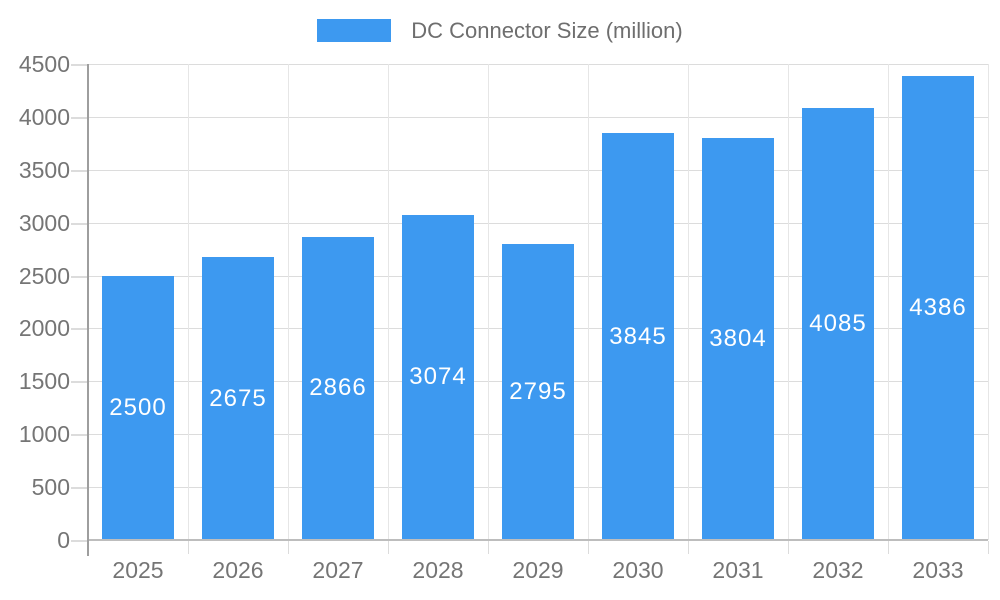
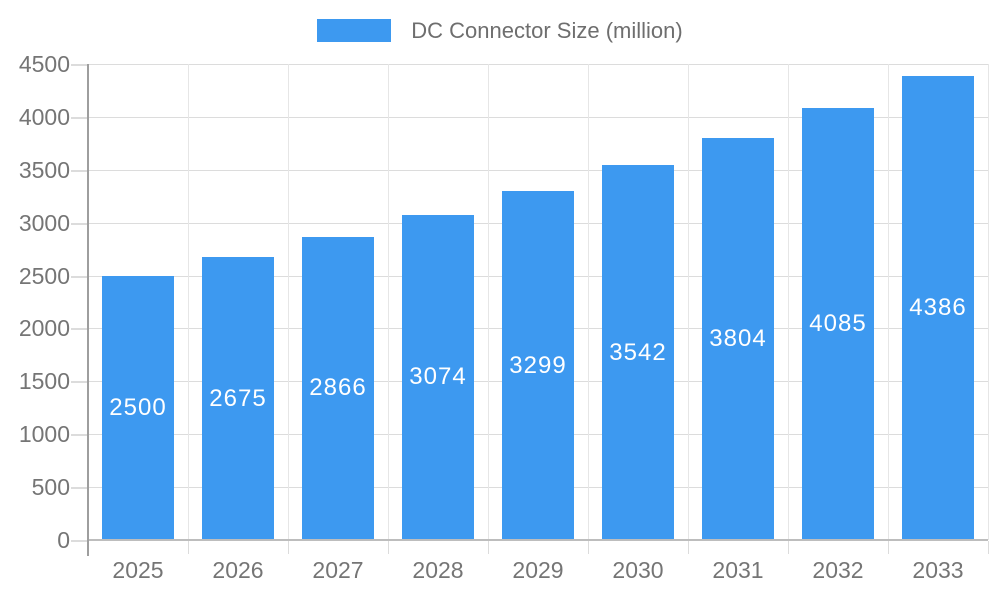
2029: 2795 -> 3299
2030: 3845 -> 3542
